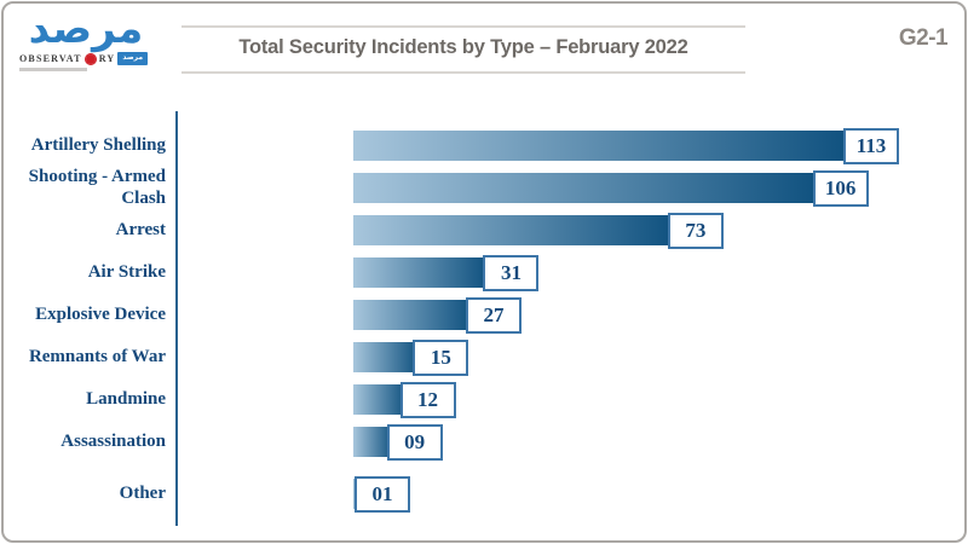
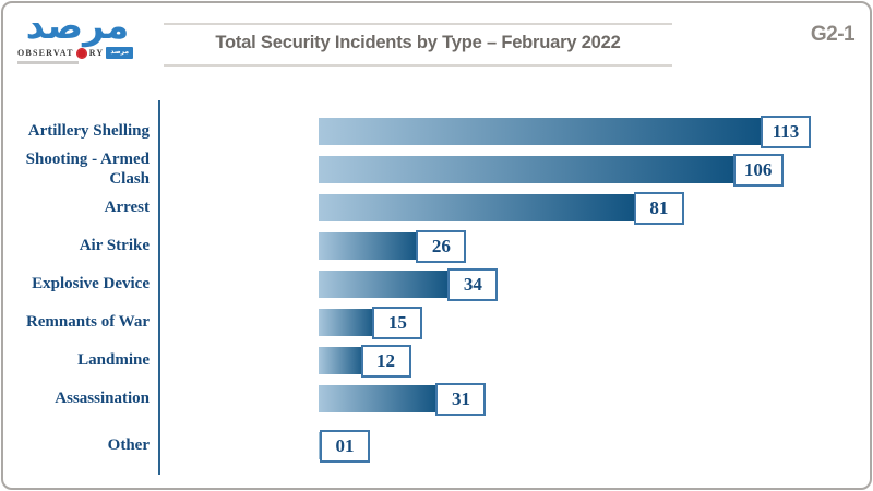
Arrest: 73 -> 81
Air Strike: 31 -> 26
Explosive Device: 27 -> 34
Assassination: 09 -> 31
